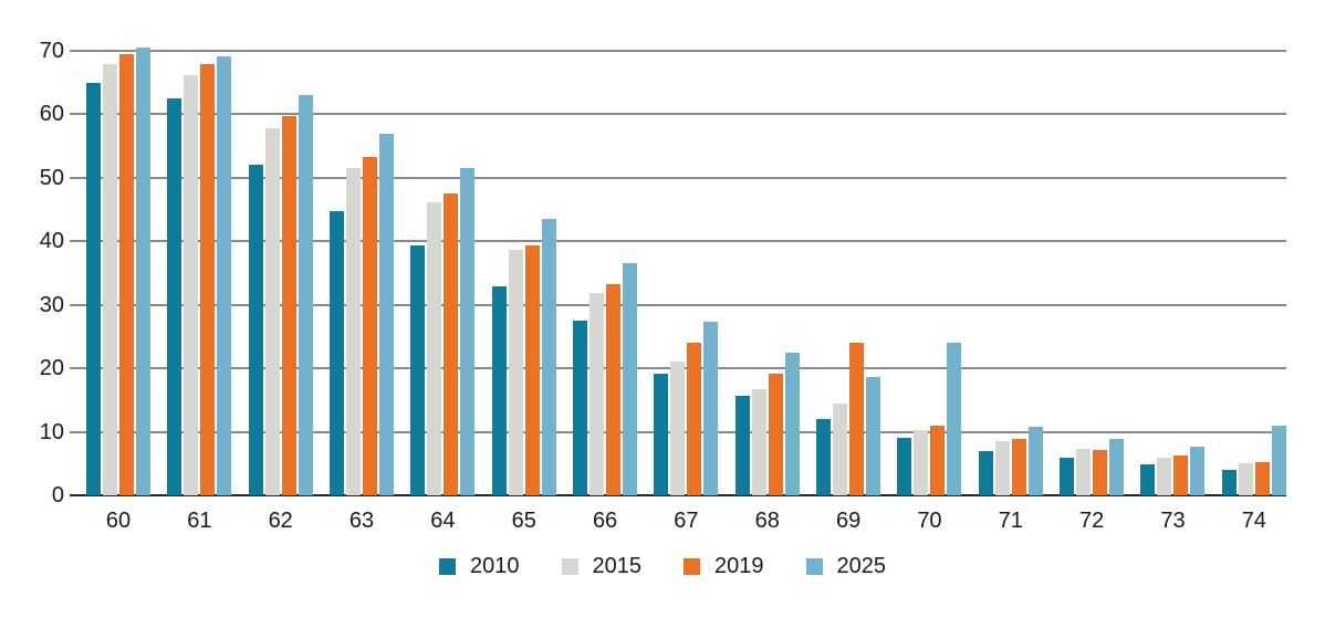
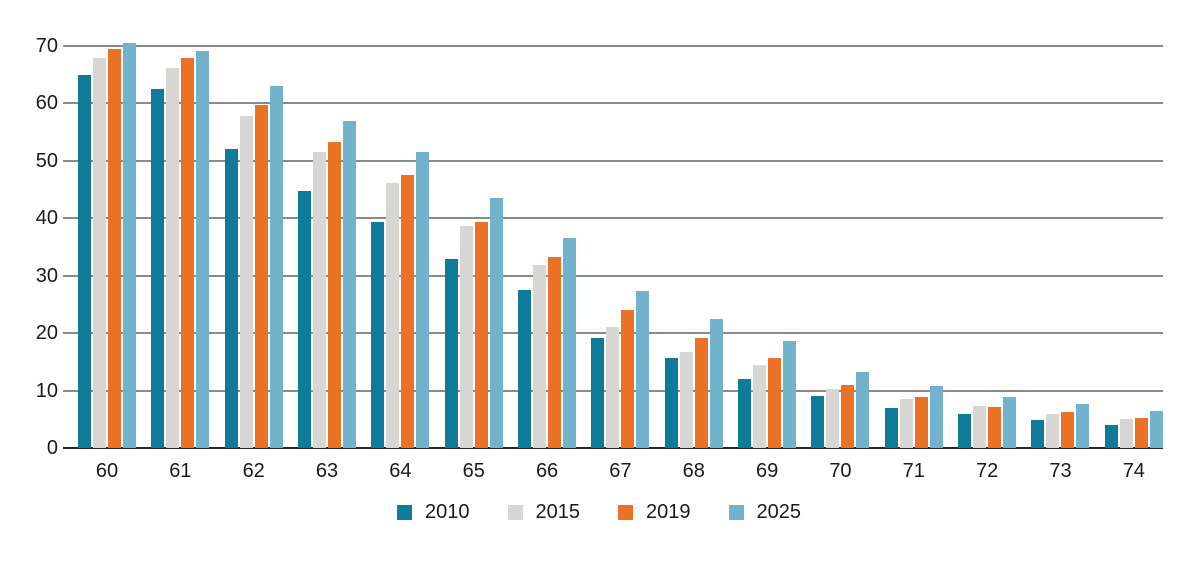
2019/69: 24 -> 16
2025/70: 24 -> 13
2025/74: 11 -> 6
